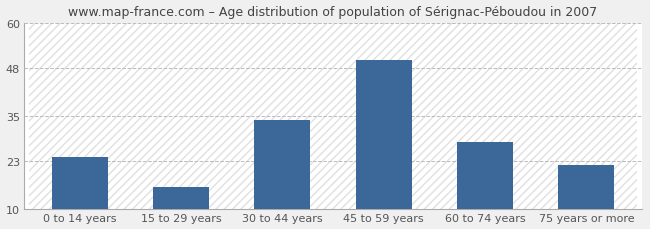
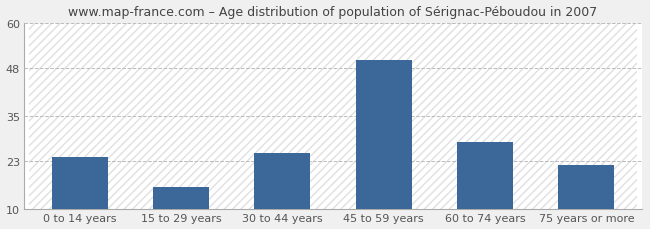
30 to 44 years: 34 -> 25
